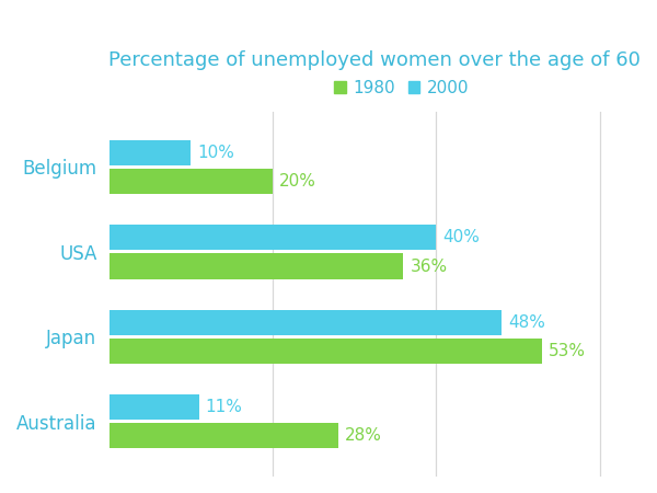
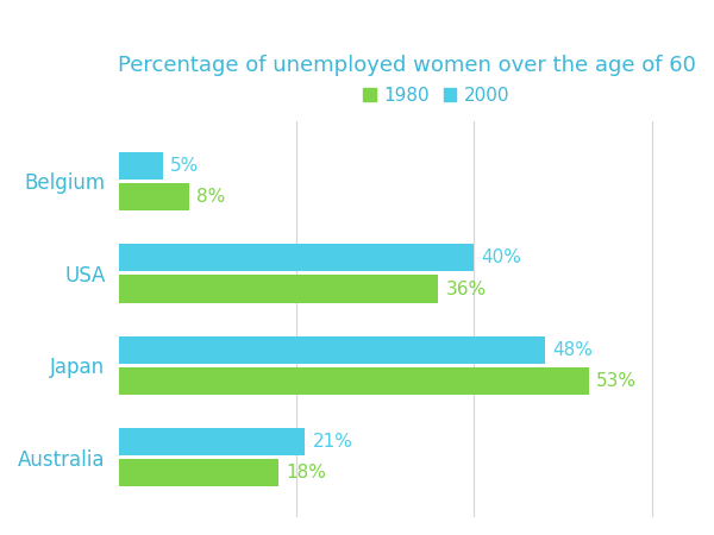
2000/Belgium: 10% -> 5%
1980/Belgium: 20% -> 8%
2000/Australia: 11% -> 21%
1980/Australia: 28% -> 18%
